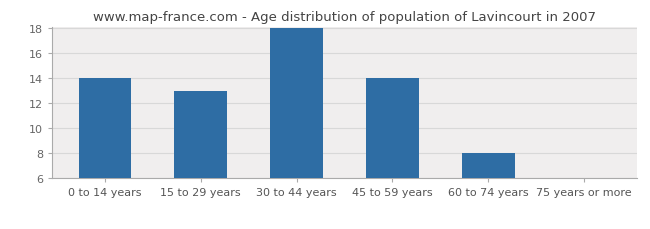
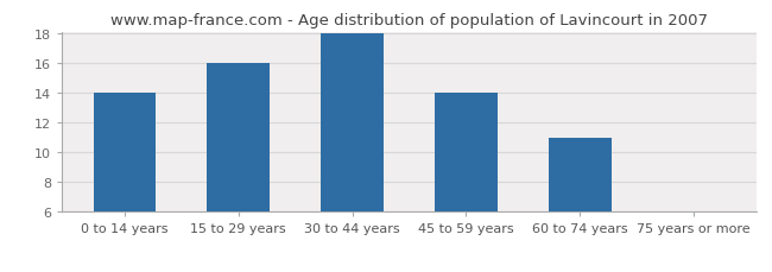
15 to 29 years: 13 -> 16
60 to 74 years: 8 -> 11
